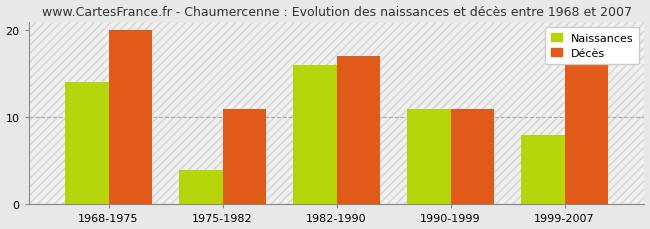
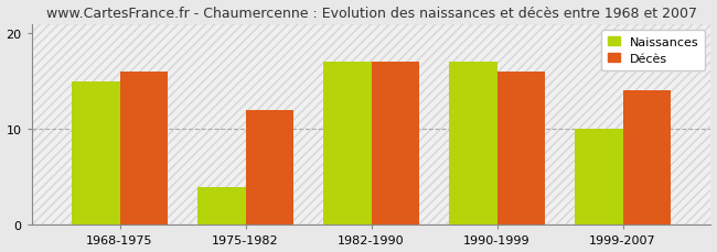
Naissances/1968-1975: 14 -> 15
Décès/1968-1975: 20 -> 16
Décès/1975-1982: 11 -> 12
Naissances/1982-1990: 16 -> 17
Naissances/1990-1999: 11 -> 17
Décès/1990-1999: 11 -> 16
Naissances/1999-2007: 8 -> 10
Décès/1999-2007: 16 -> 14
